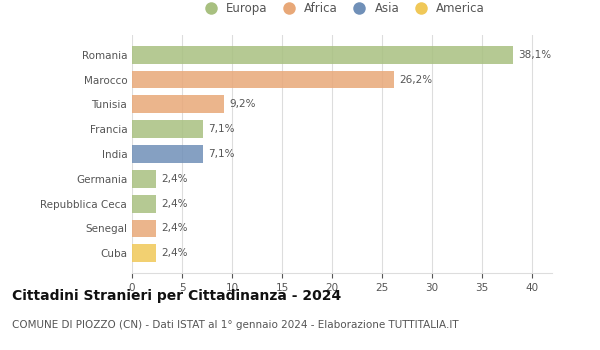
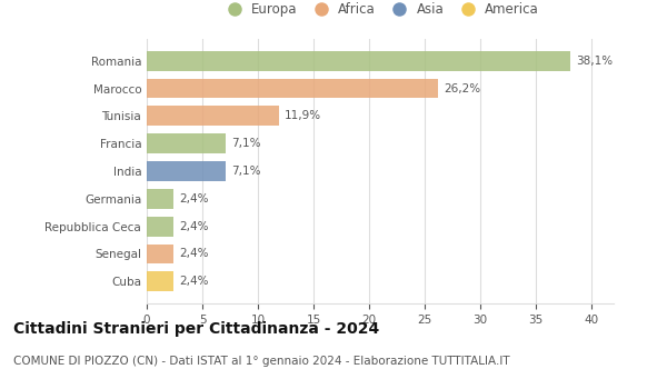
Tunisia: 9,2% -> 11,9%
